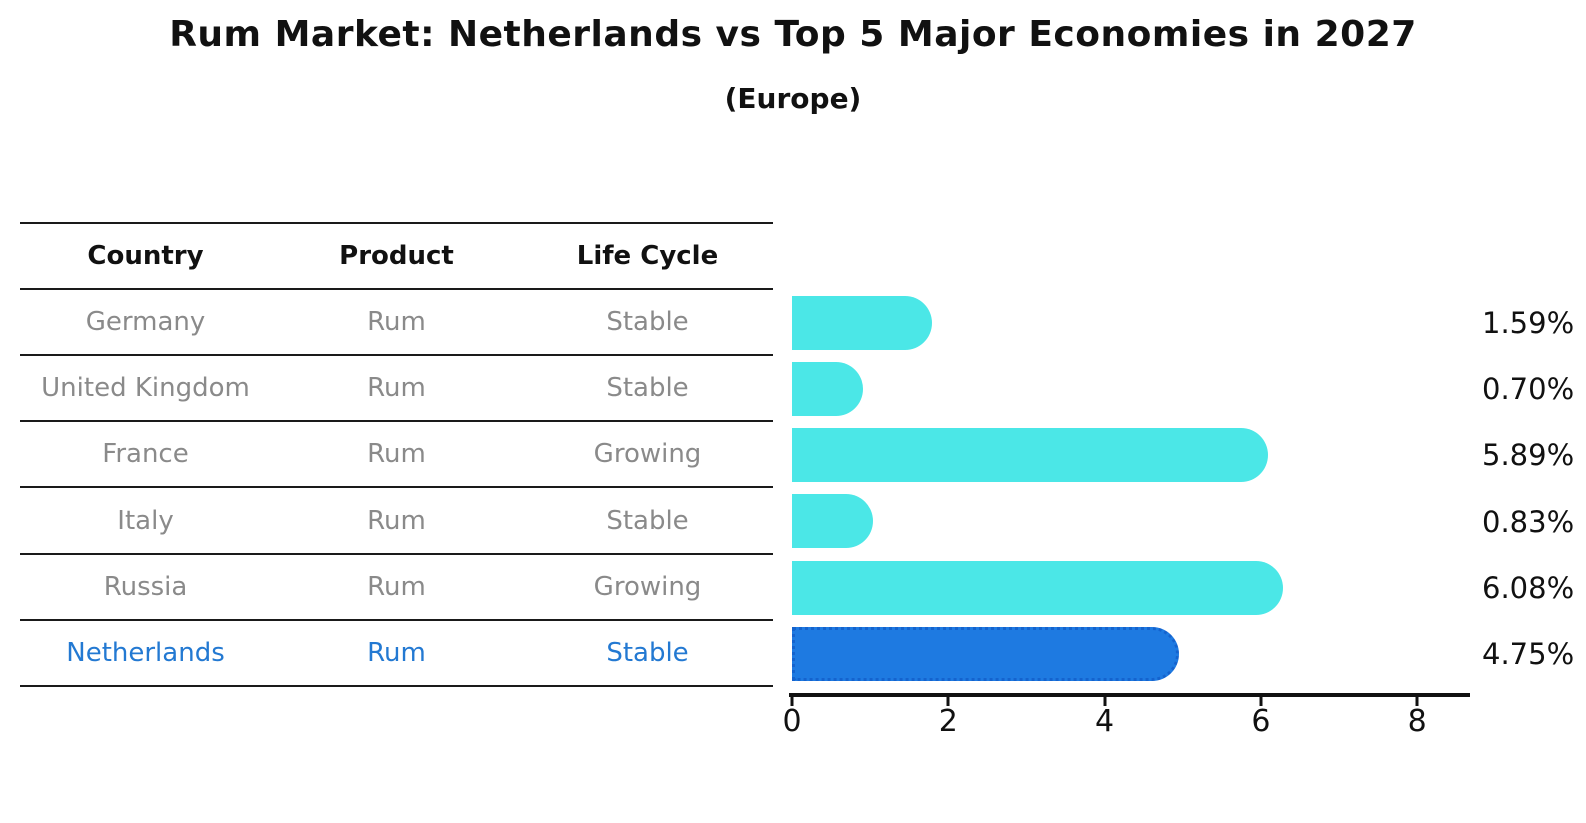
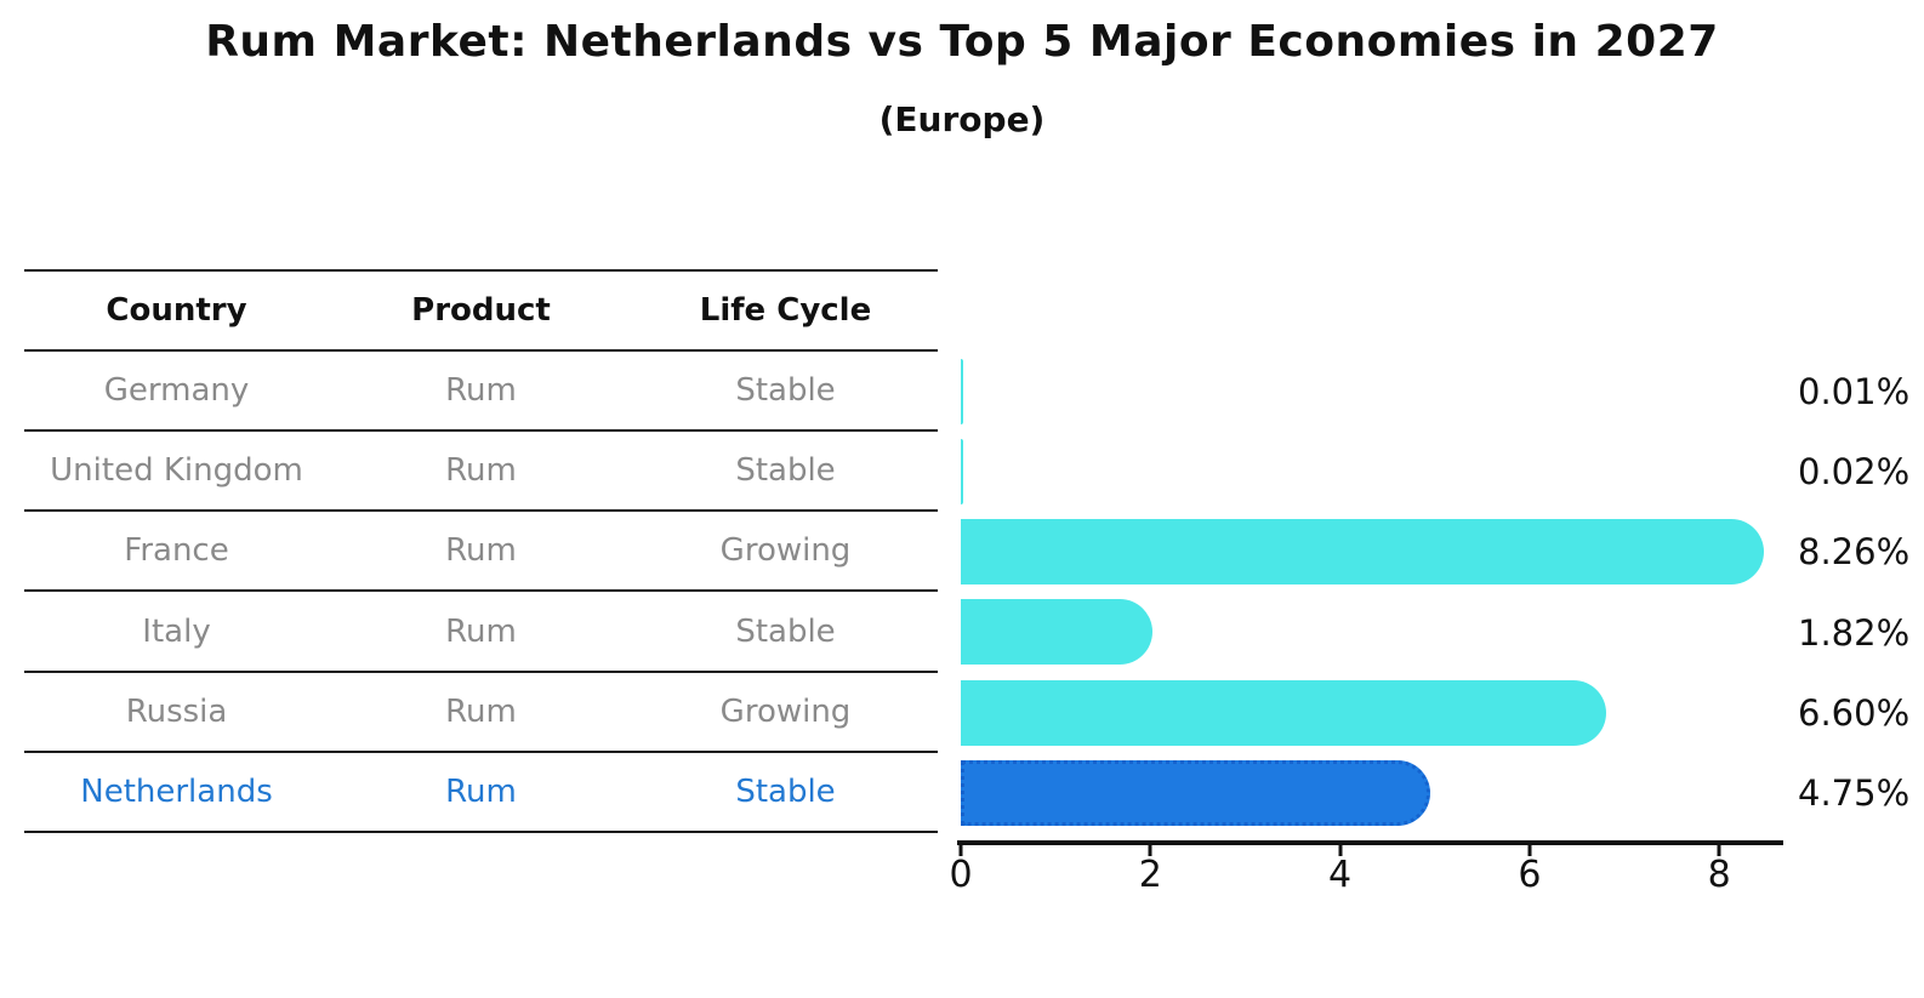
Germany: 1.59% -> 0.01%
United Kingdom: 0.70% -> 0.02%
France: 5.89% -> 8.26%
Italy: 0.83% -> 1.82%
Russia: 6.08% -> 6.60%
